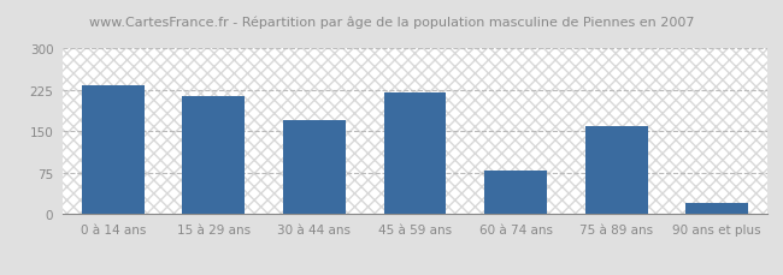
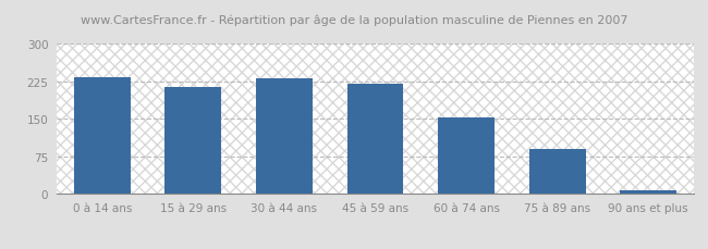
30 à 44 ans: 170 -> 232
60 à 74 ans: 80 -> 153
75 à 89 ans: 160 -> 90
90 ans et plus: 20 -> 8
